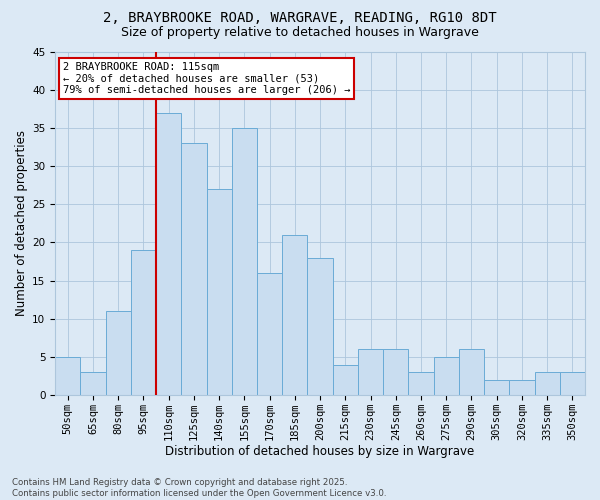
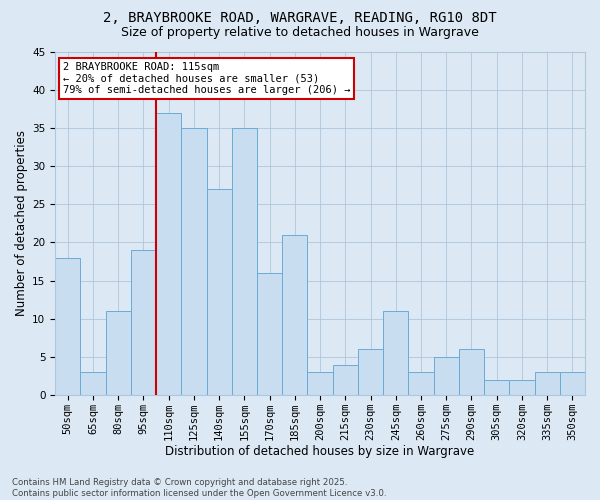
50sqm: 5 -> 18
125sqm: 33 -> 35
200sqm: 18 -> 3
245sqm: 6 -> 11
